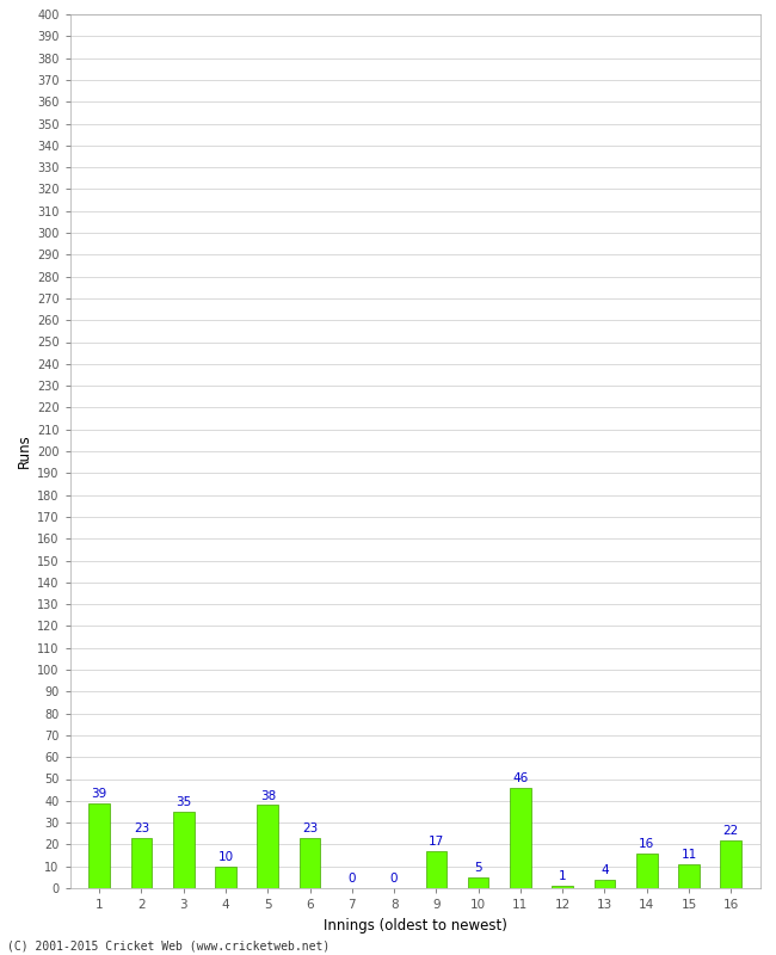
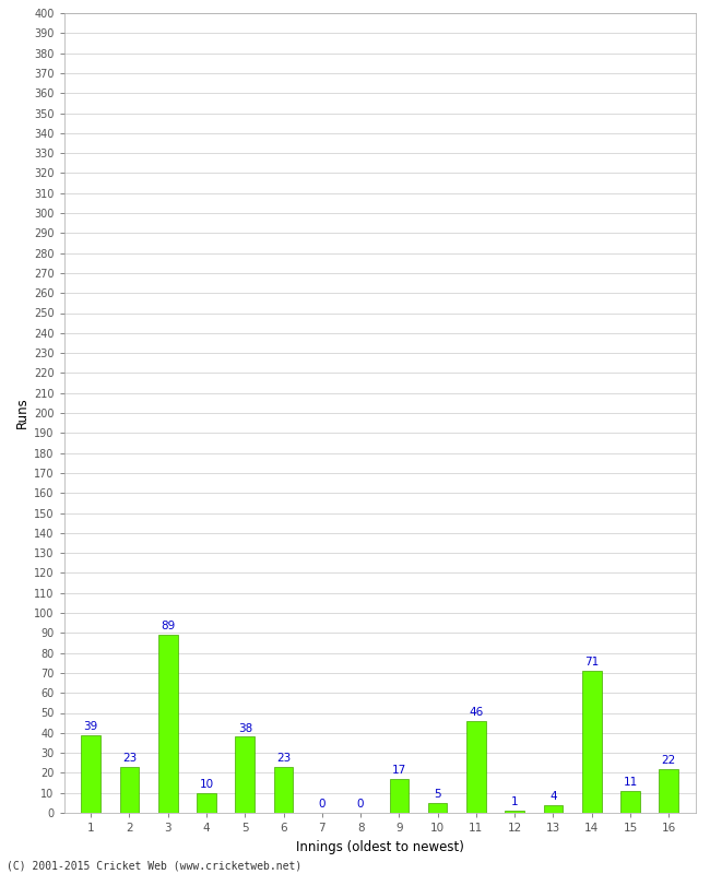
3: 35 -> 89
14: 16 -> 71
